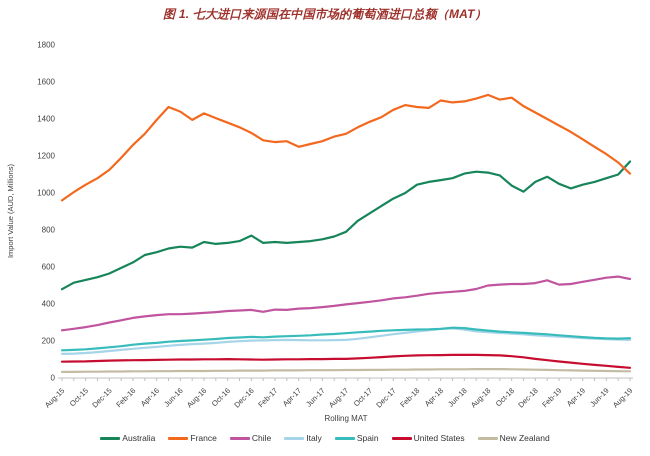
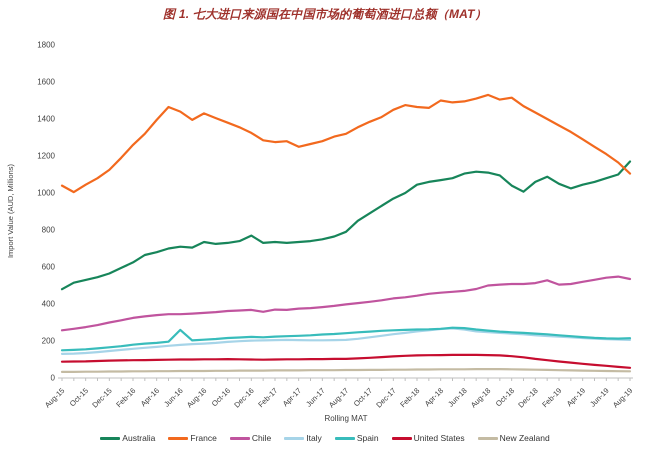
France/Aug-15: 960 -> 1040
Spain/Jun-16: 200 -> 260
